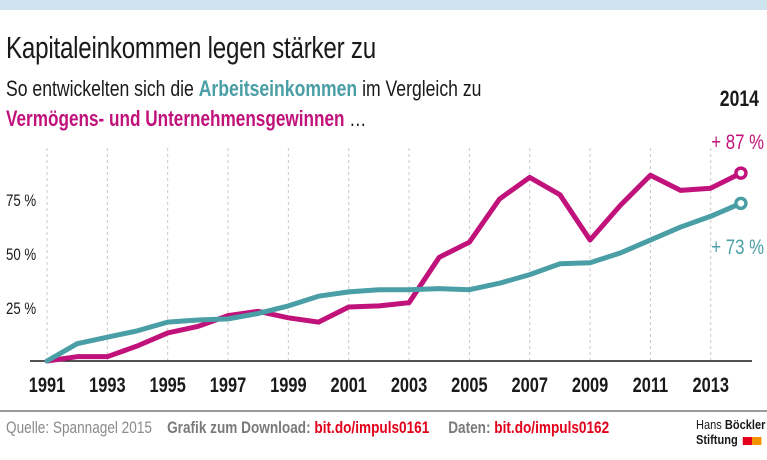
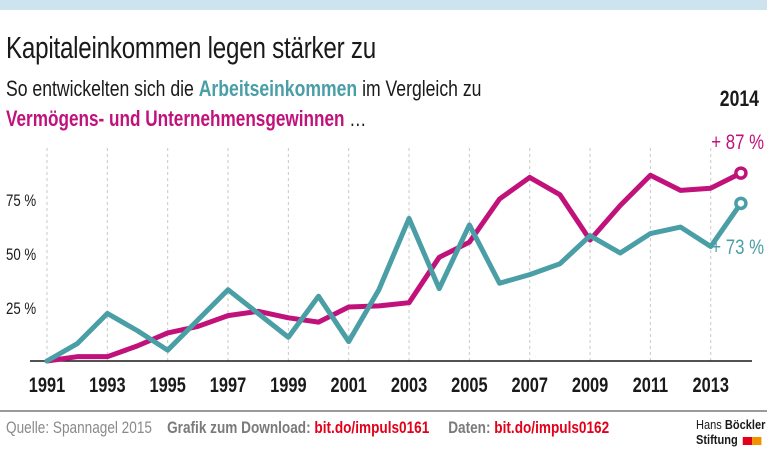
Arbeitseinkommen/1993: 11% -> 22%
Arbeitseinkommen/1995: 18% -> 5%
Arbeitseinkommen/1997: 20% -> 33%
Arbeitseinkommen/1999: 26% -> 11%
Arbeitseinkommen/2001: 32% -> 9%
Arbeitseinkommen/2003: 33% -> 66%
Arbeitseinkommen/2005: 33% -> 63%
Arbeitseinkommen/2009: 46% -> 58%
Arbeitseinkommen/2011: 56% -> 59%
Arbeitseinkommen/2013: 67% -> 53%
